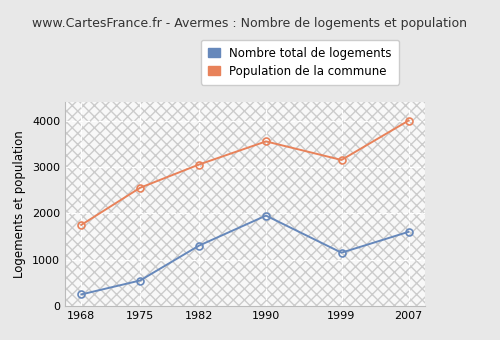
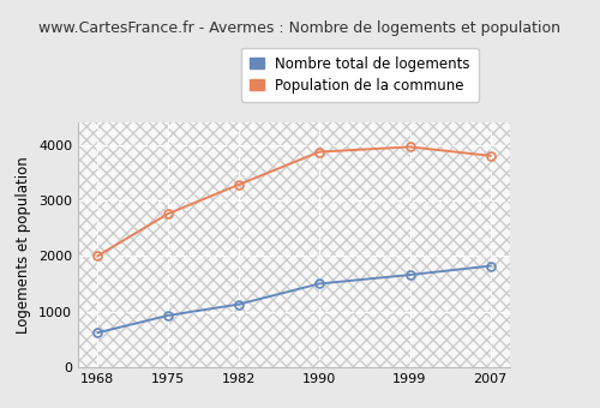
Nombre total de logements/1968: 250 -> 620
Population de la commune/1968: 1750 -> 2000
Nombre total de logements/1975: 550 -> 930
Population de la commune/1975: 2550 -> 2760
Nombre total de logements/1982: 1300 -> 1130
Population de la commune/1982: 3050 -> 3280
Nombre total de logements/1990: 1950 -> 1500
Population de la commune/1990: 3550 -> 3870
Nombre total de logements/1999: 1150 -> 1660
Population de la commune/1999: 3150 -> 3960
Nombre total de logements/2007: 1600 -> 1820
Population de la commune/2007: 4000 -> 3800
